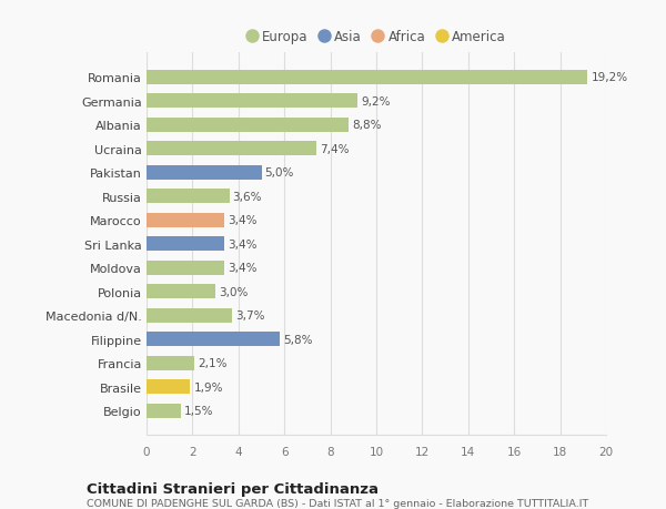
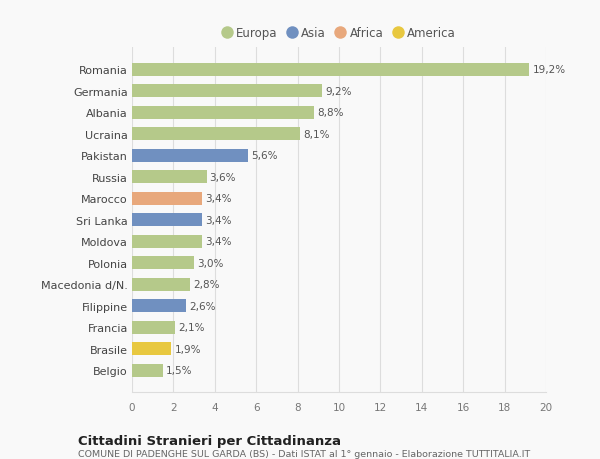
Ucraina: 7,4% -> 8,1%
Pakistan: 5,0% -> 5,6%
Macedonia d/N.: 3,7% -> 2,8%
Filippine: 5,8% -> 2,6%
